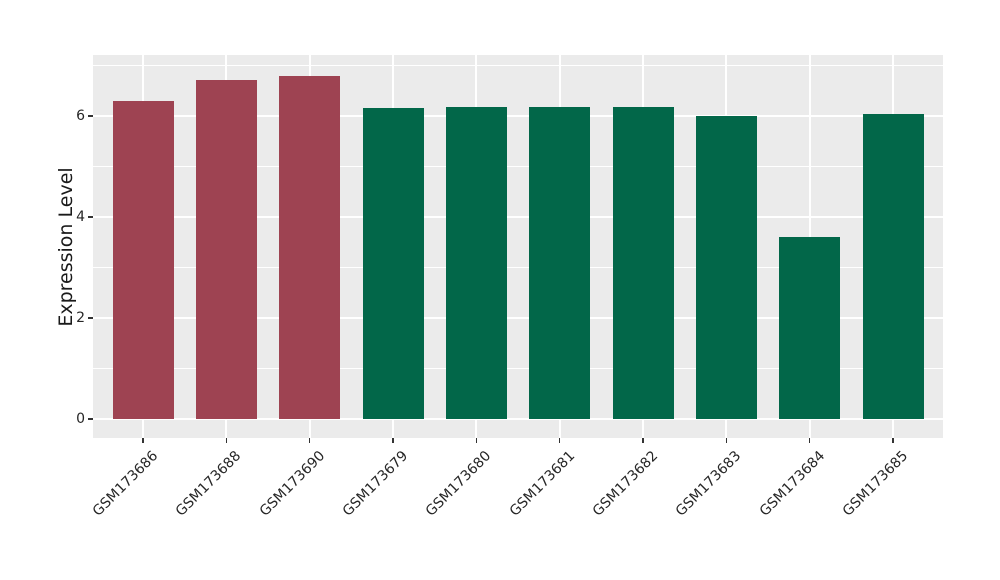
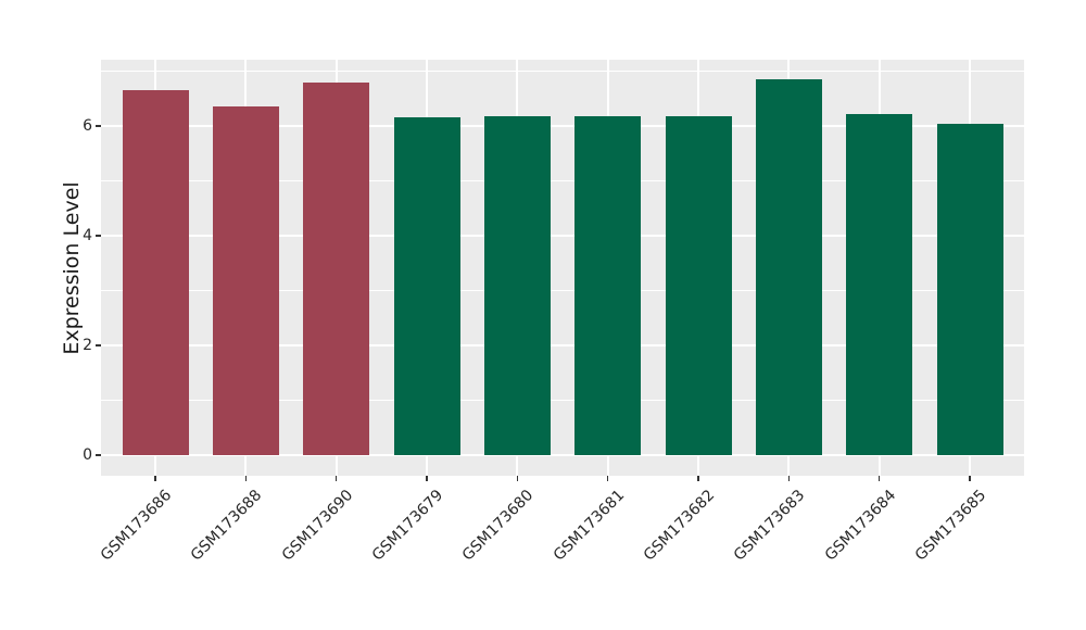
GSM173686: 6.3 -> 6.7
GSM173688: 6.7 -> 6.3
GSM173683: 6.0 -> 6.8
GSM173684: 3.6 -> 6.2
